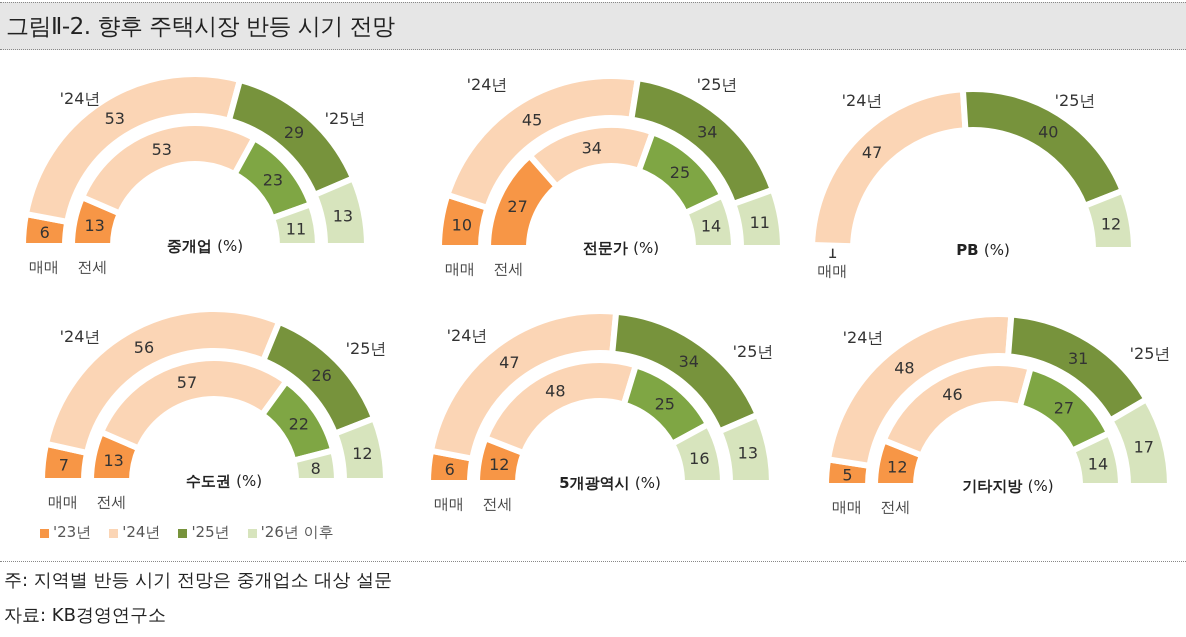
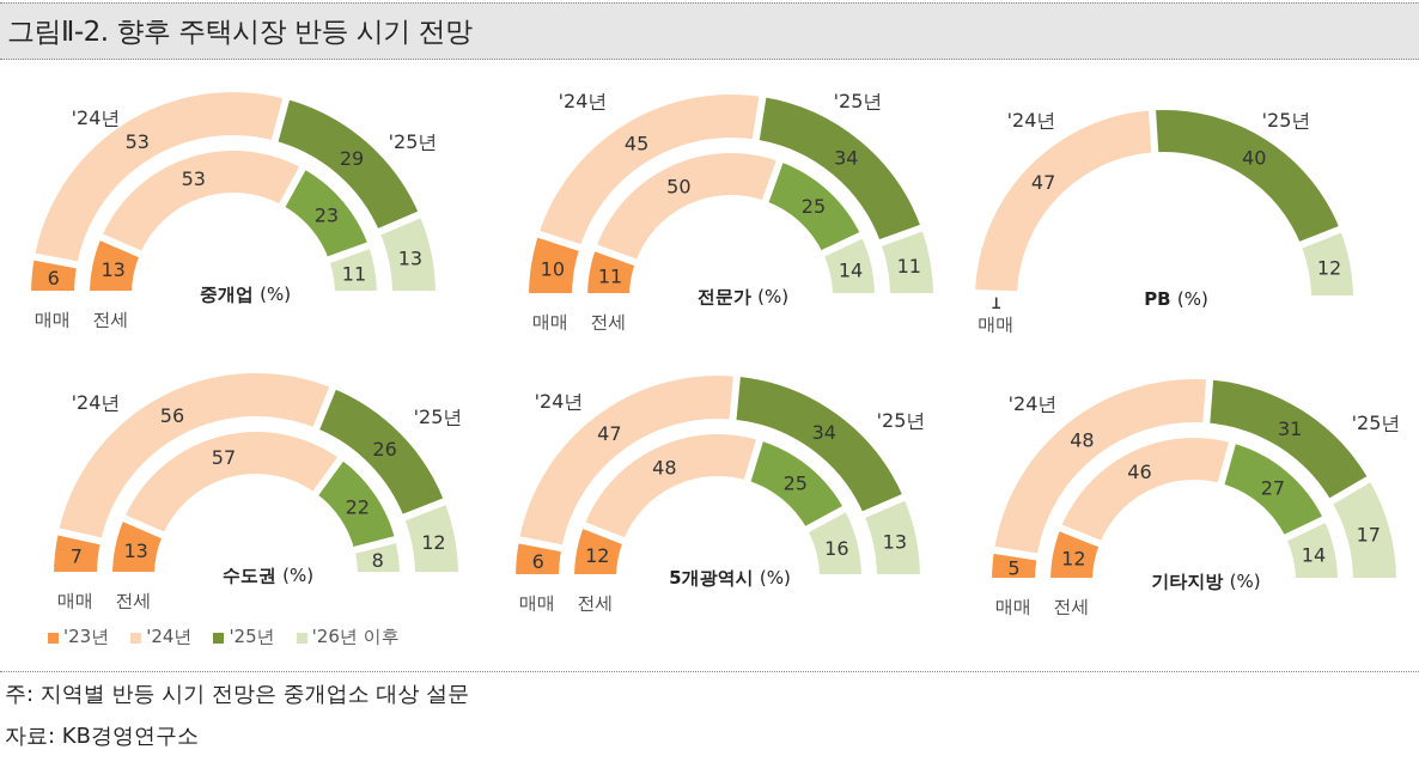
전문가 (%)/전세/'23년: 27 -> 11
전문가 (%)/전세/'24년: 34 -> 50
